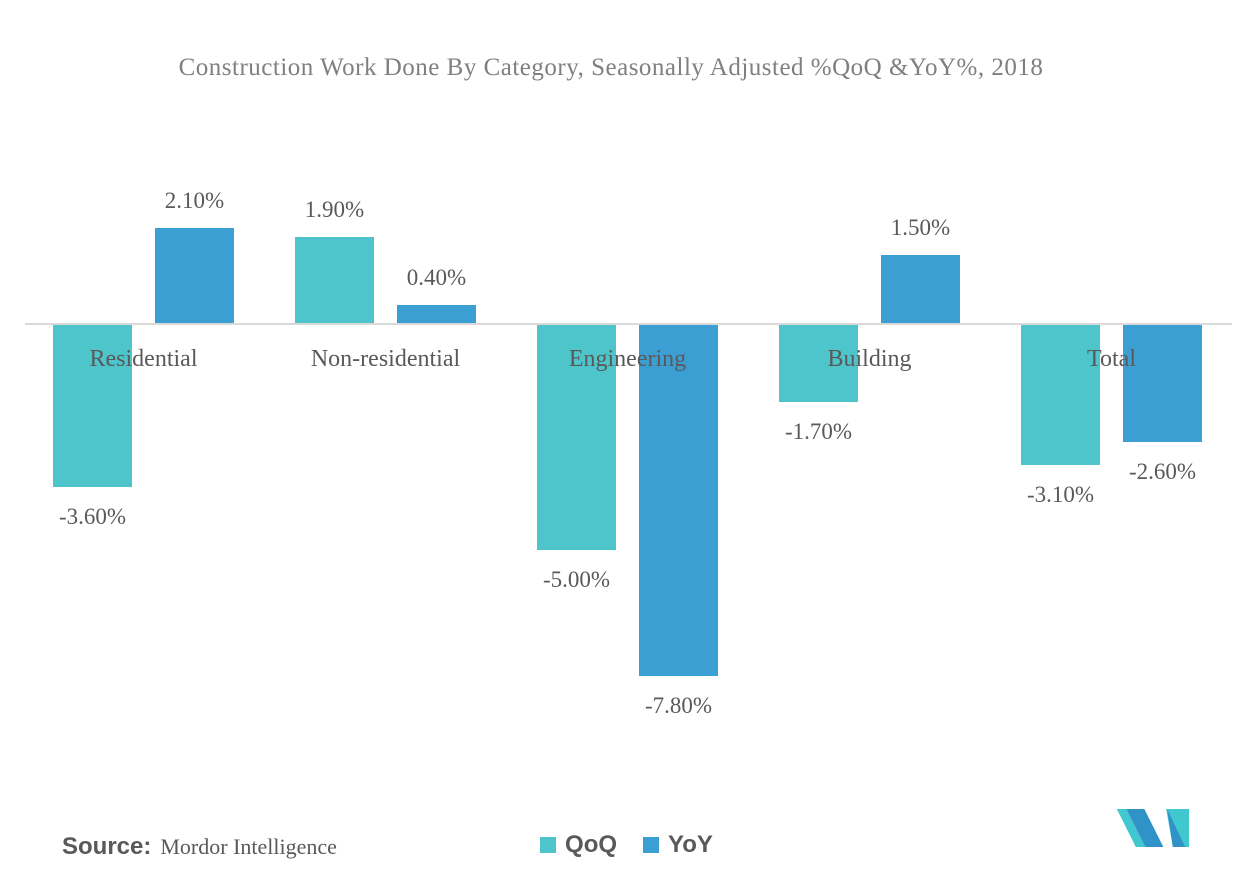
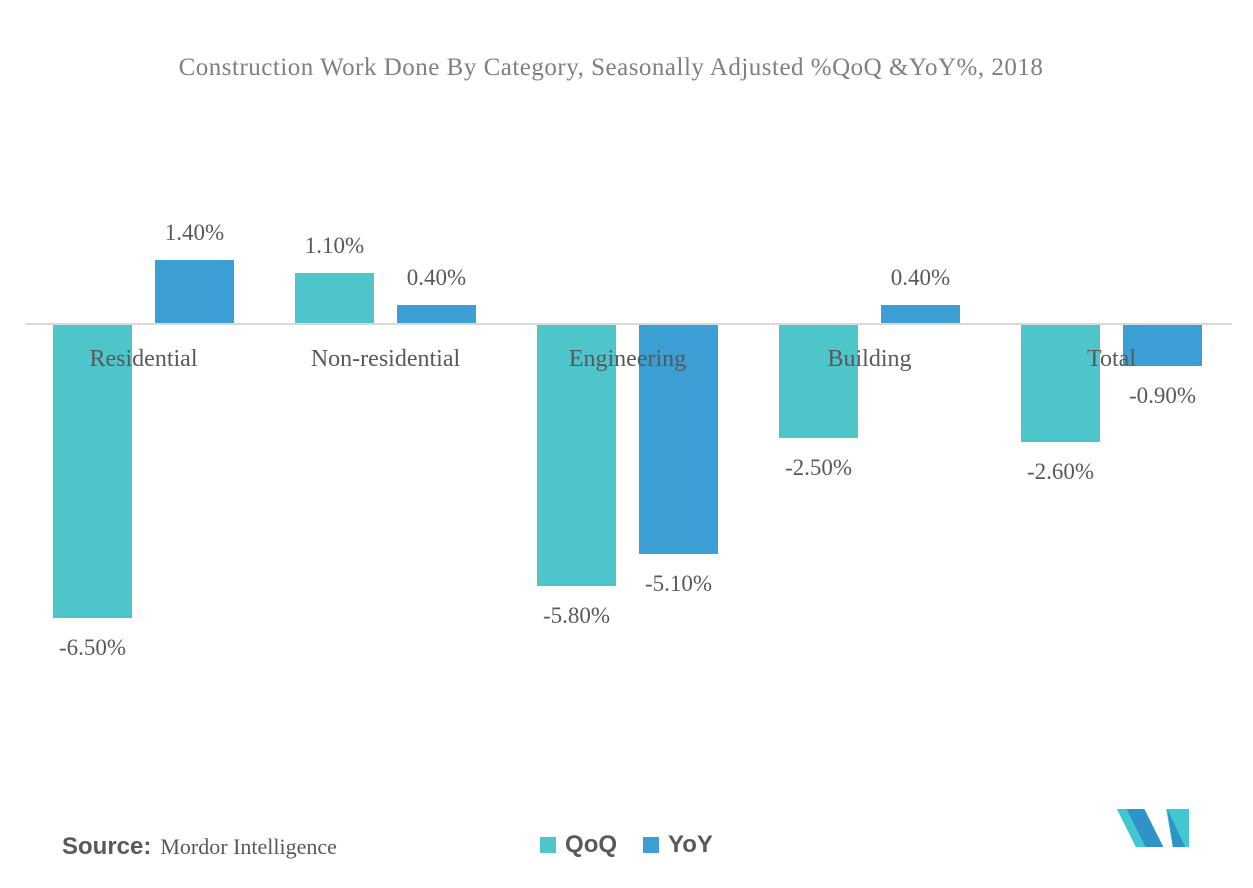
QoQ/Residential: -3.60% -> -6.50%
YoY/Residential: 2.10% -> 1.40%
QoQ/Non-residential: 1.90% -> 1.10%
QoQ/Engineering: -5.00% -> -5.80%
YoY/Engineering: -7.80% -> -5.10%
QoQ/Building: -1.70% -> -2.50%
YoY/Building: 1.50% -> 0.40%
QoQ/Total: -3.10% -> -2.60%
YoY/Total: -2.60% -> -0.90%
